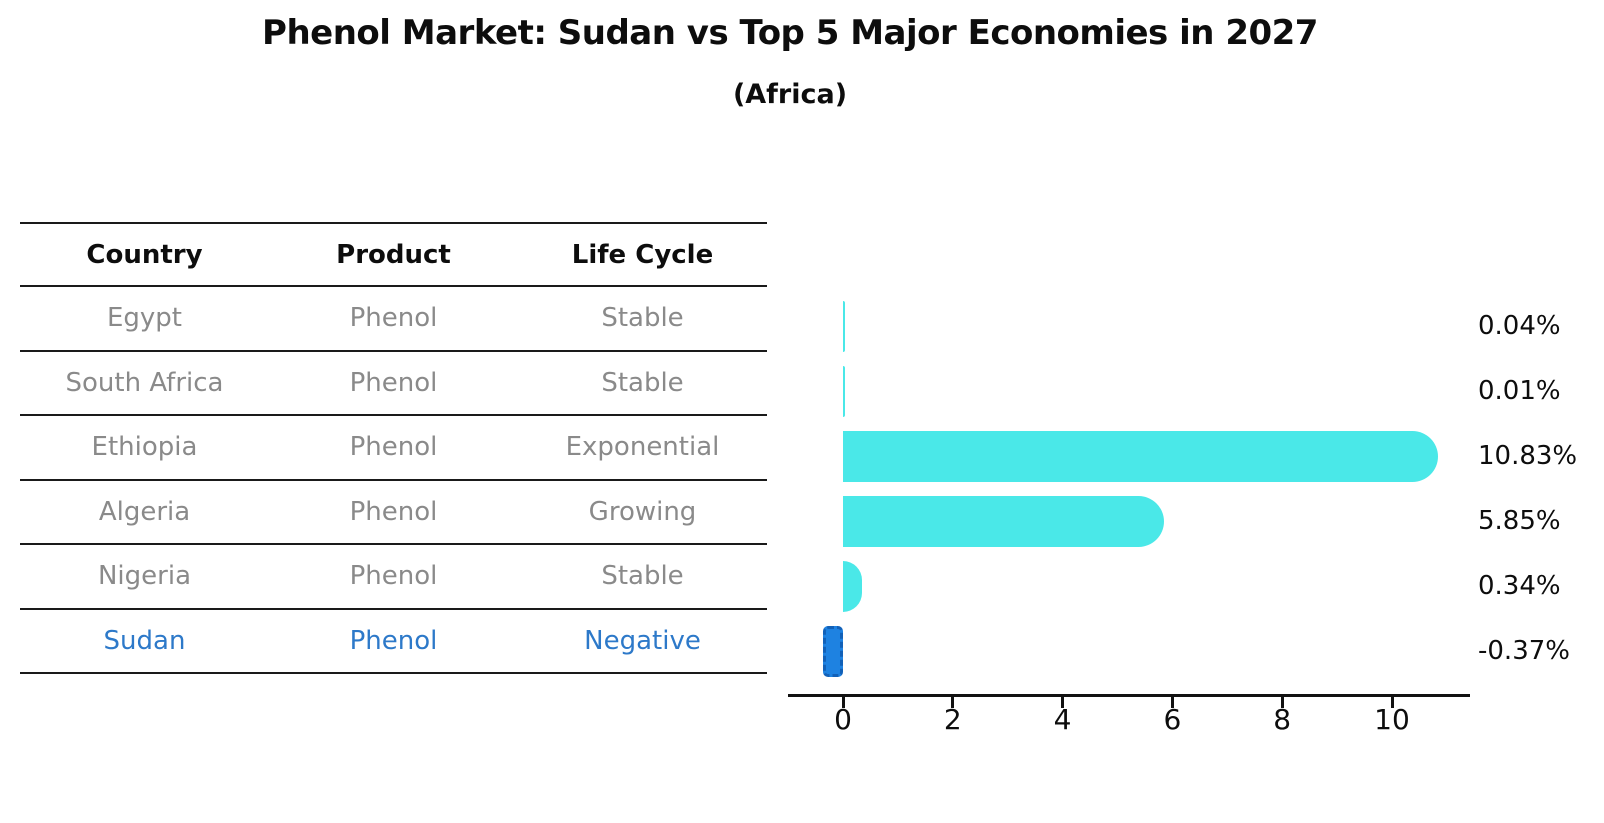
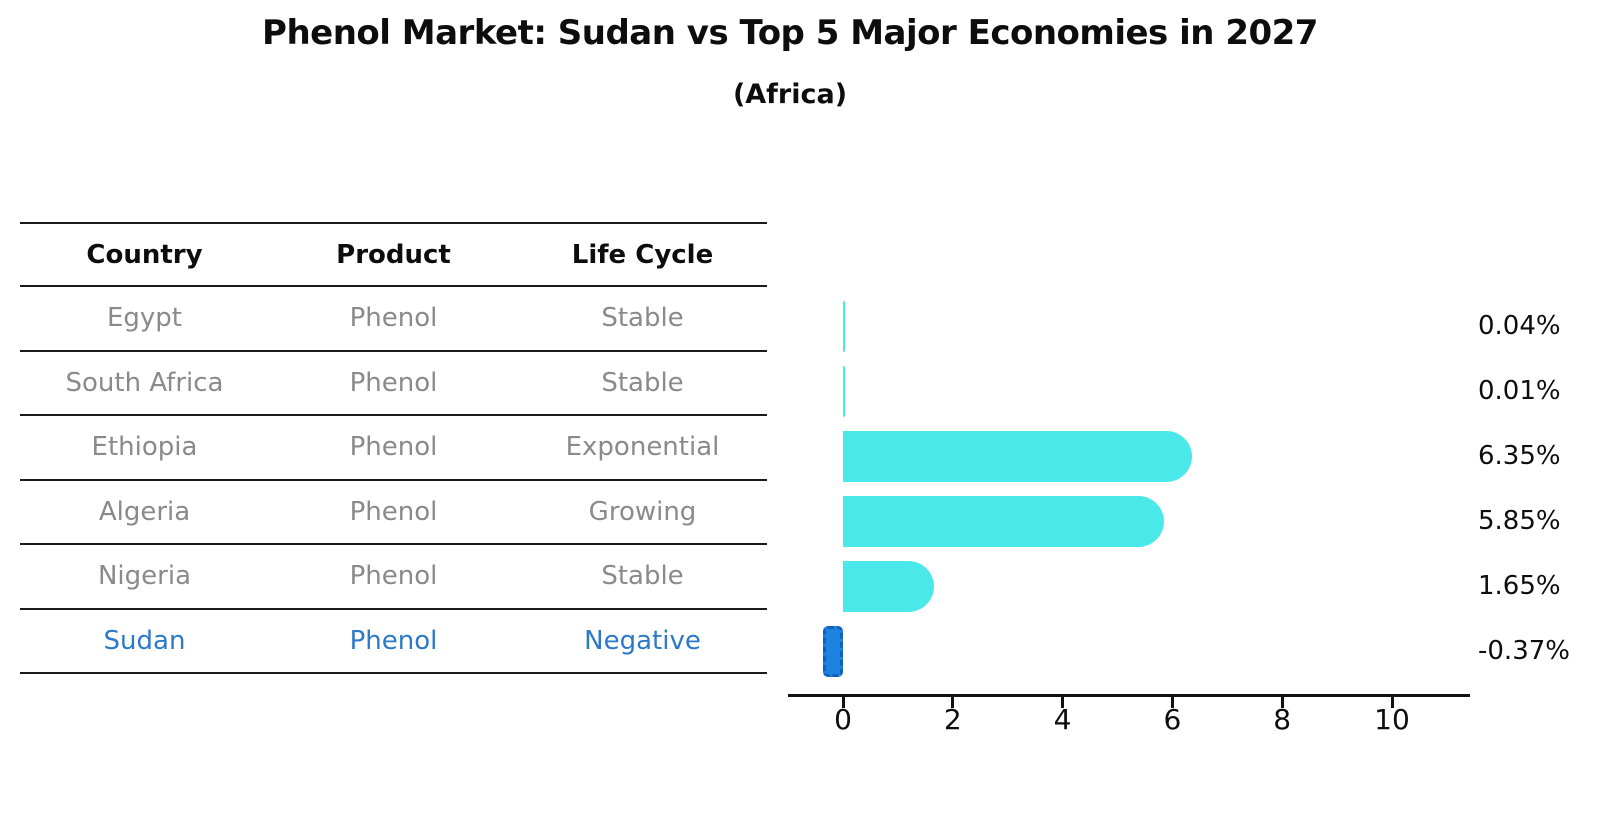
Ethiopia: 10.83% -> 6.35%
Nigeria: 0.34% -> 1.65%
